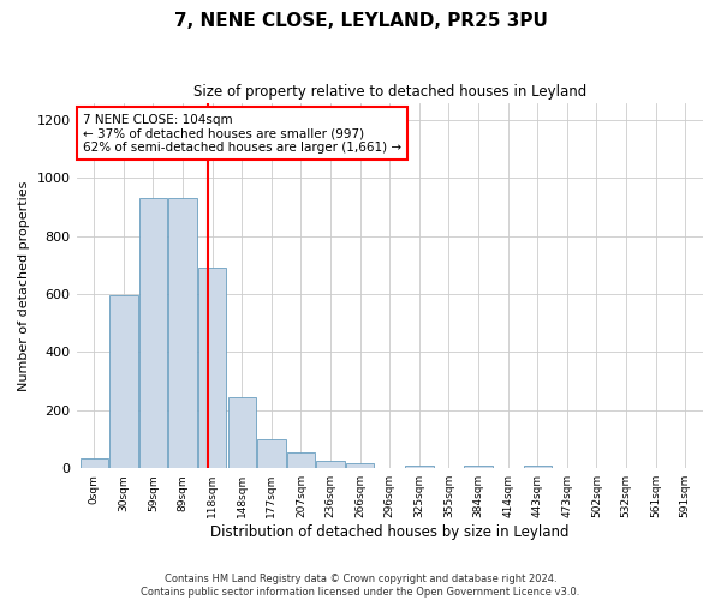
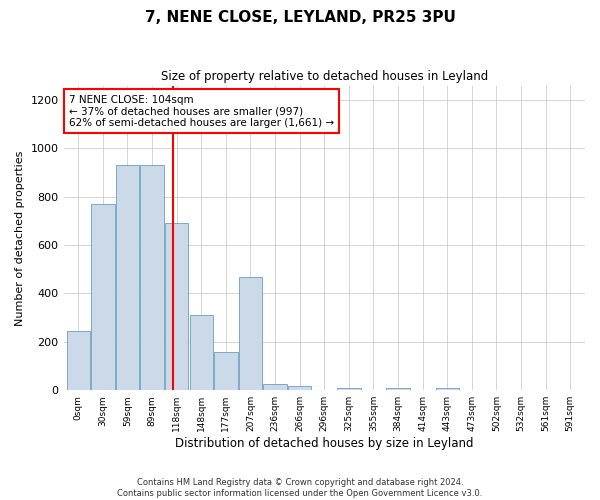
0sqm: 35 -> 245
30sqm: 595 -> 770
148sqm: 245 -> 310
177sqm: 100 -> 160
207sqm: 55 -> 470
